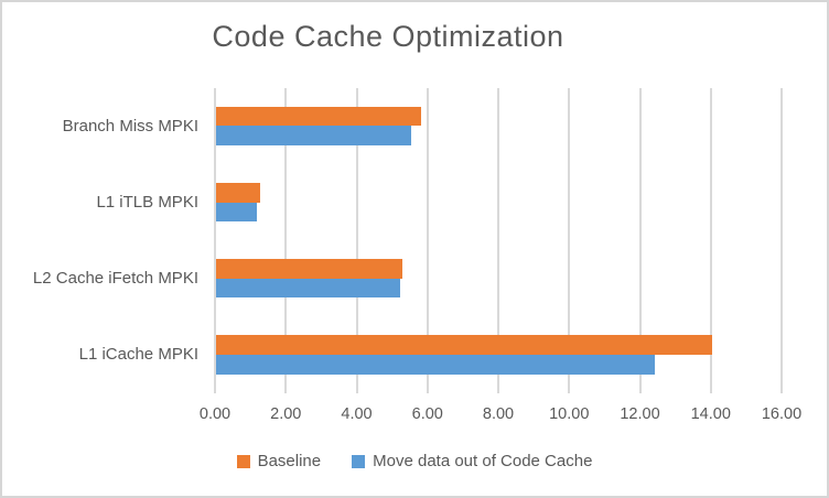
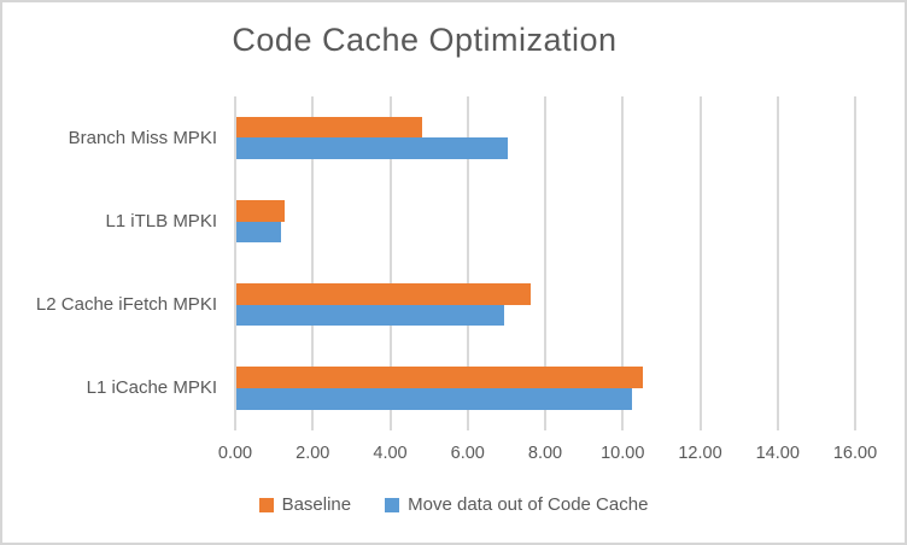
Baseline/Branch Miss MPKI: 5.8 -> 4.8
Move data out of Code Cache/Branch Miss MPKI: 5.5 -> 7.0
Baseline/L2 Cache iFetch MPKI: 5.2 -> 7.6
Move data out of Code Cache/L2 Cache iFetch MPKI: 5.2 -> 6.9
Baseline/L1 iCache MPKI: 14.0 -> 10.5
Move data out of Code Cache/L1 iCache MPKI: 12.4 -> 10.2
